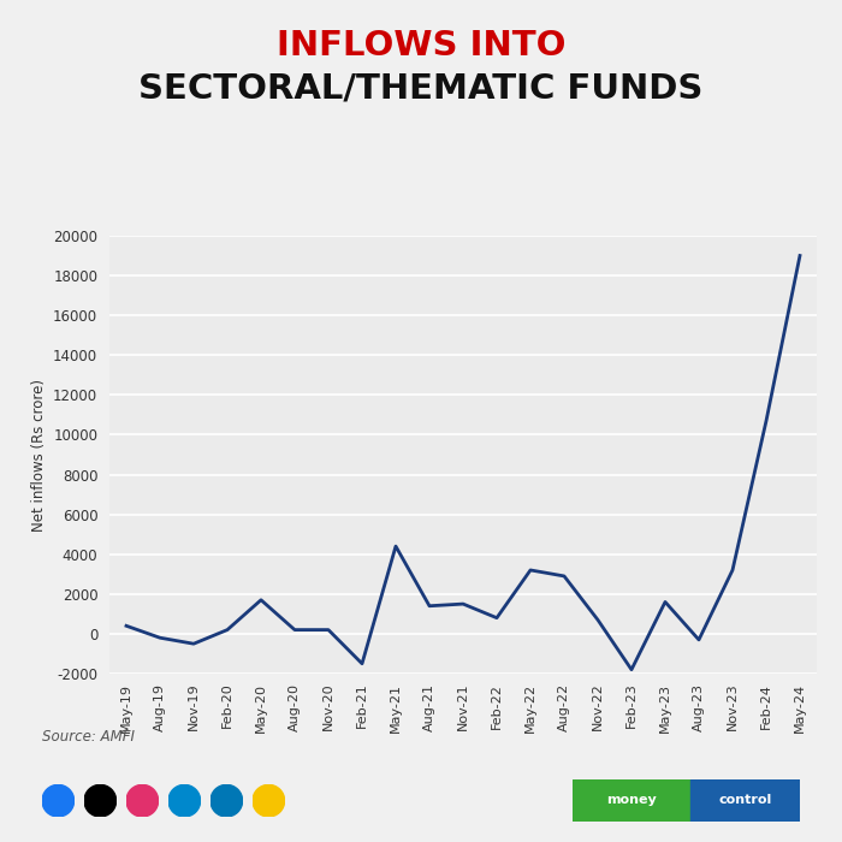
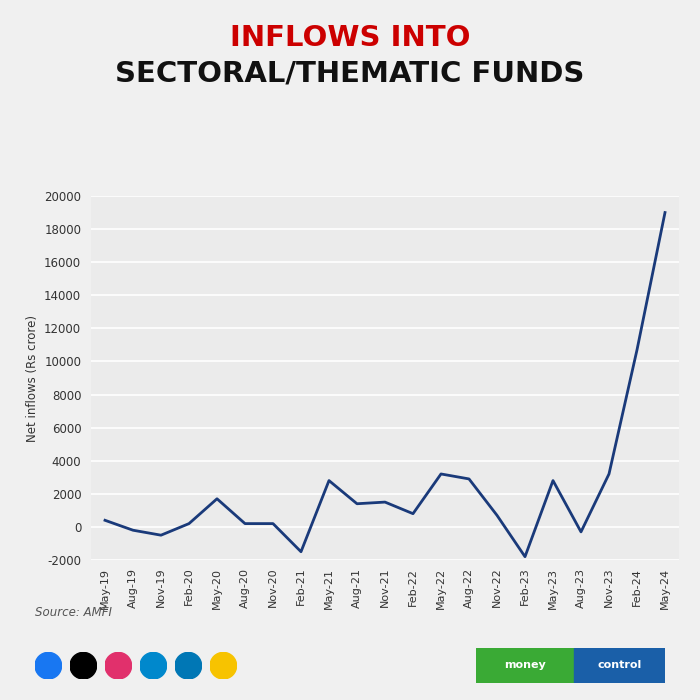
May-21: 4400 -> 2800
May-23: 1600 -> 2800
